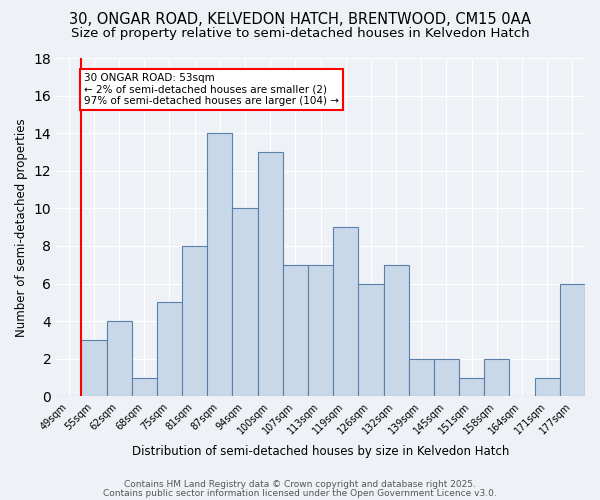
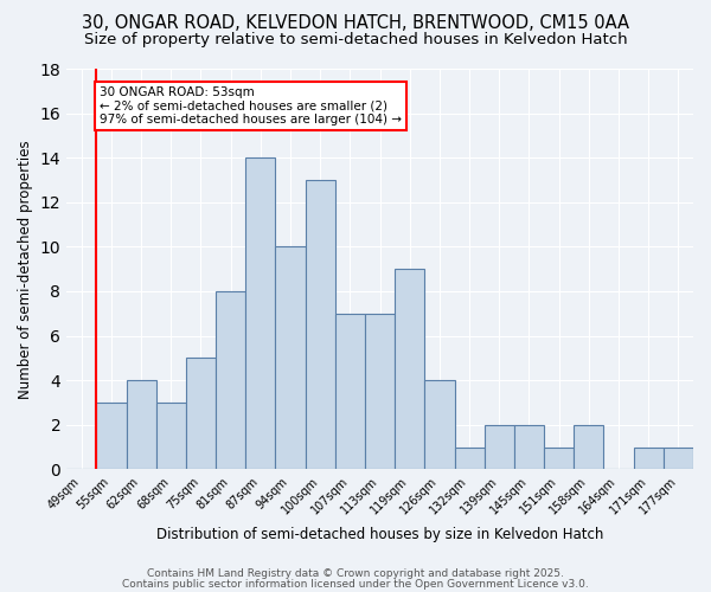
68sqm: 1 -> 3
126sqm: 6 -> 4
132sqm: 7 -> 1
177sqm: 6 -> 1
